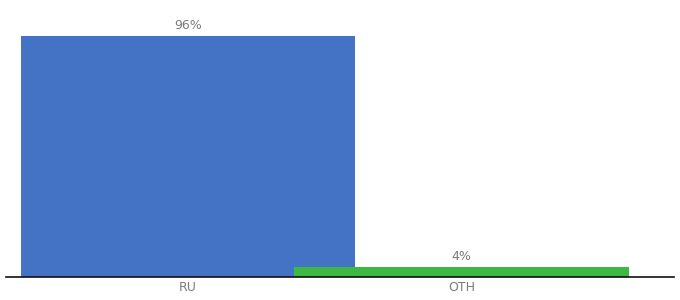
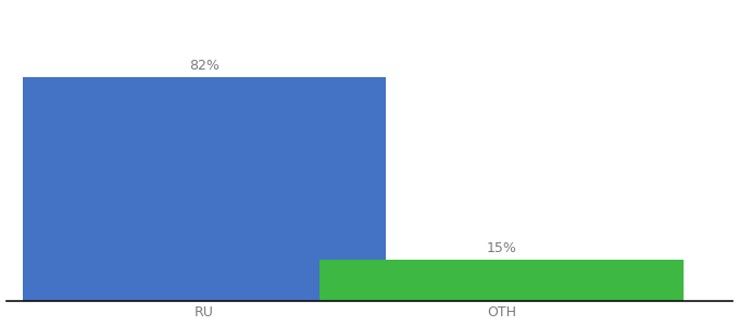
RU: 96% -> 82%
OTH: 4% -> 15%
